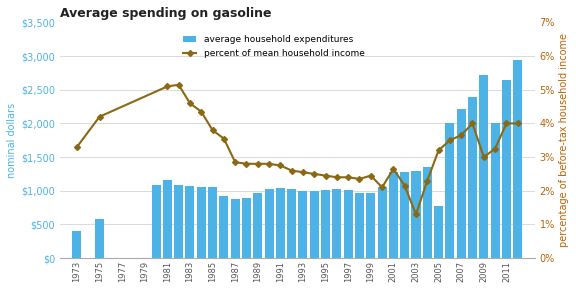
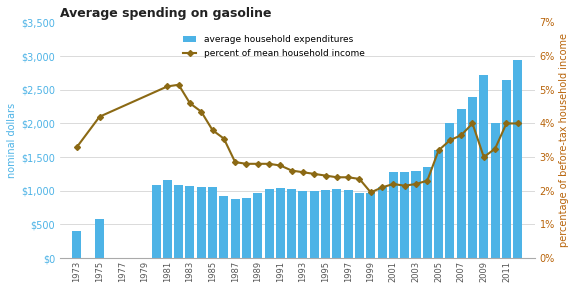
percent of mean household income/1999: 2.45% -> 1.95%
percent of mean household income/2001: 2.65% -> 2.20%
percent of mean household income/2003: 1.30% -> 2.20%
average household expenditures/2005: $780 -> $1,600
